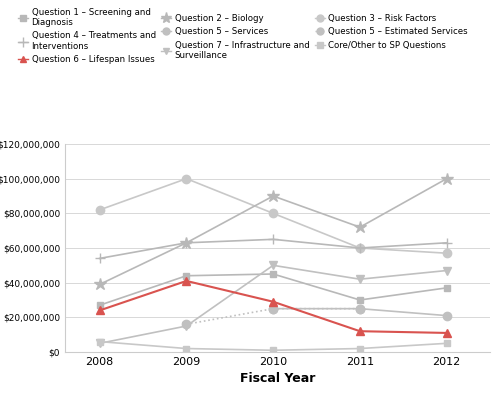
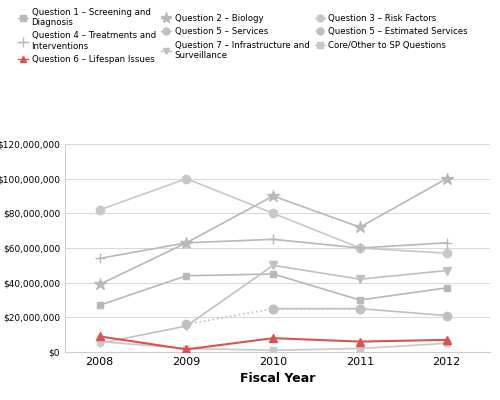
Question 6 – Lifespan Issues/2008: $24,000,000 -> $9,000,000
Question 6 – Lifespan Issues/2009: $41,000,000 -> $2,000,000
Question 6 – Lifespan Issues/2010: $29,000,000 -> $8,000,000
Question 6 – Lifespan Issues/2011: $12,000,000 -> $6,000,000
Question 6 – Lifespan Issues/2012: $11,000,000 -> $7,000,000
